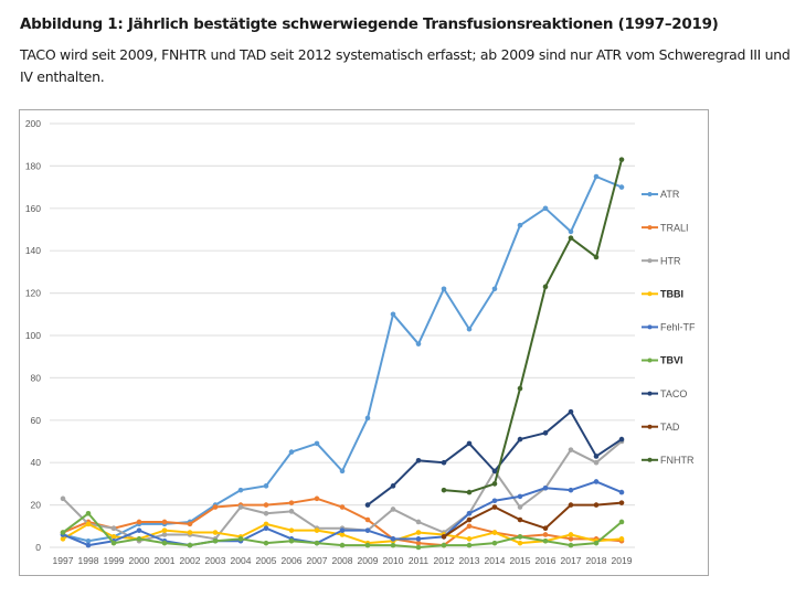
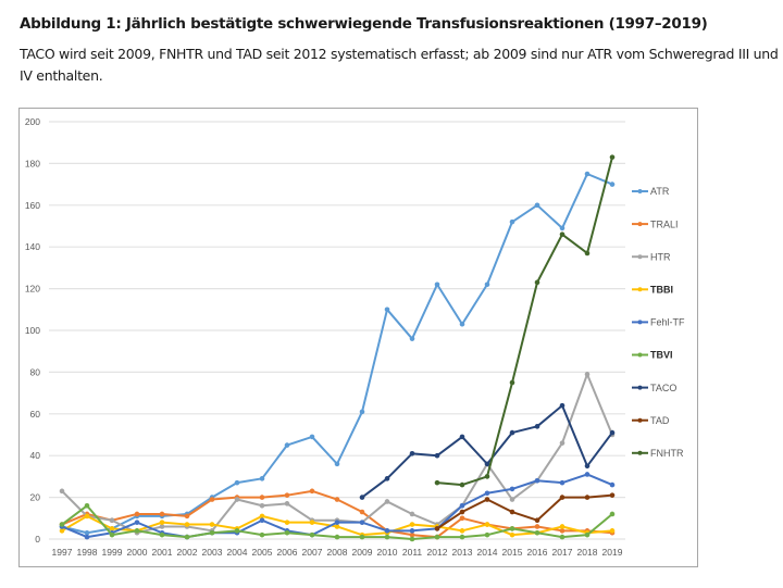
HTR/2018: 40 -> 79
TACO/2018: 43 -> 35
